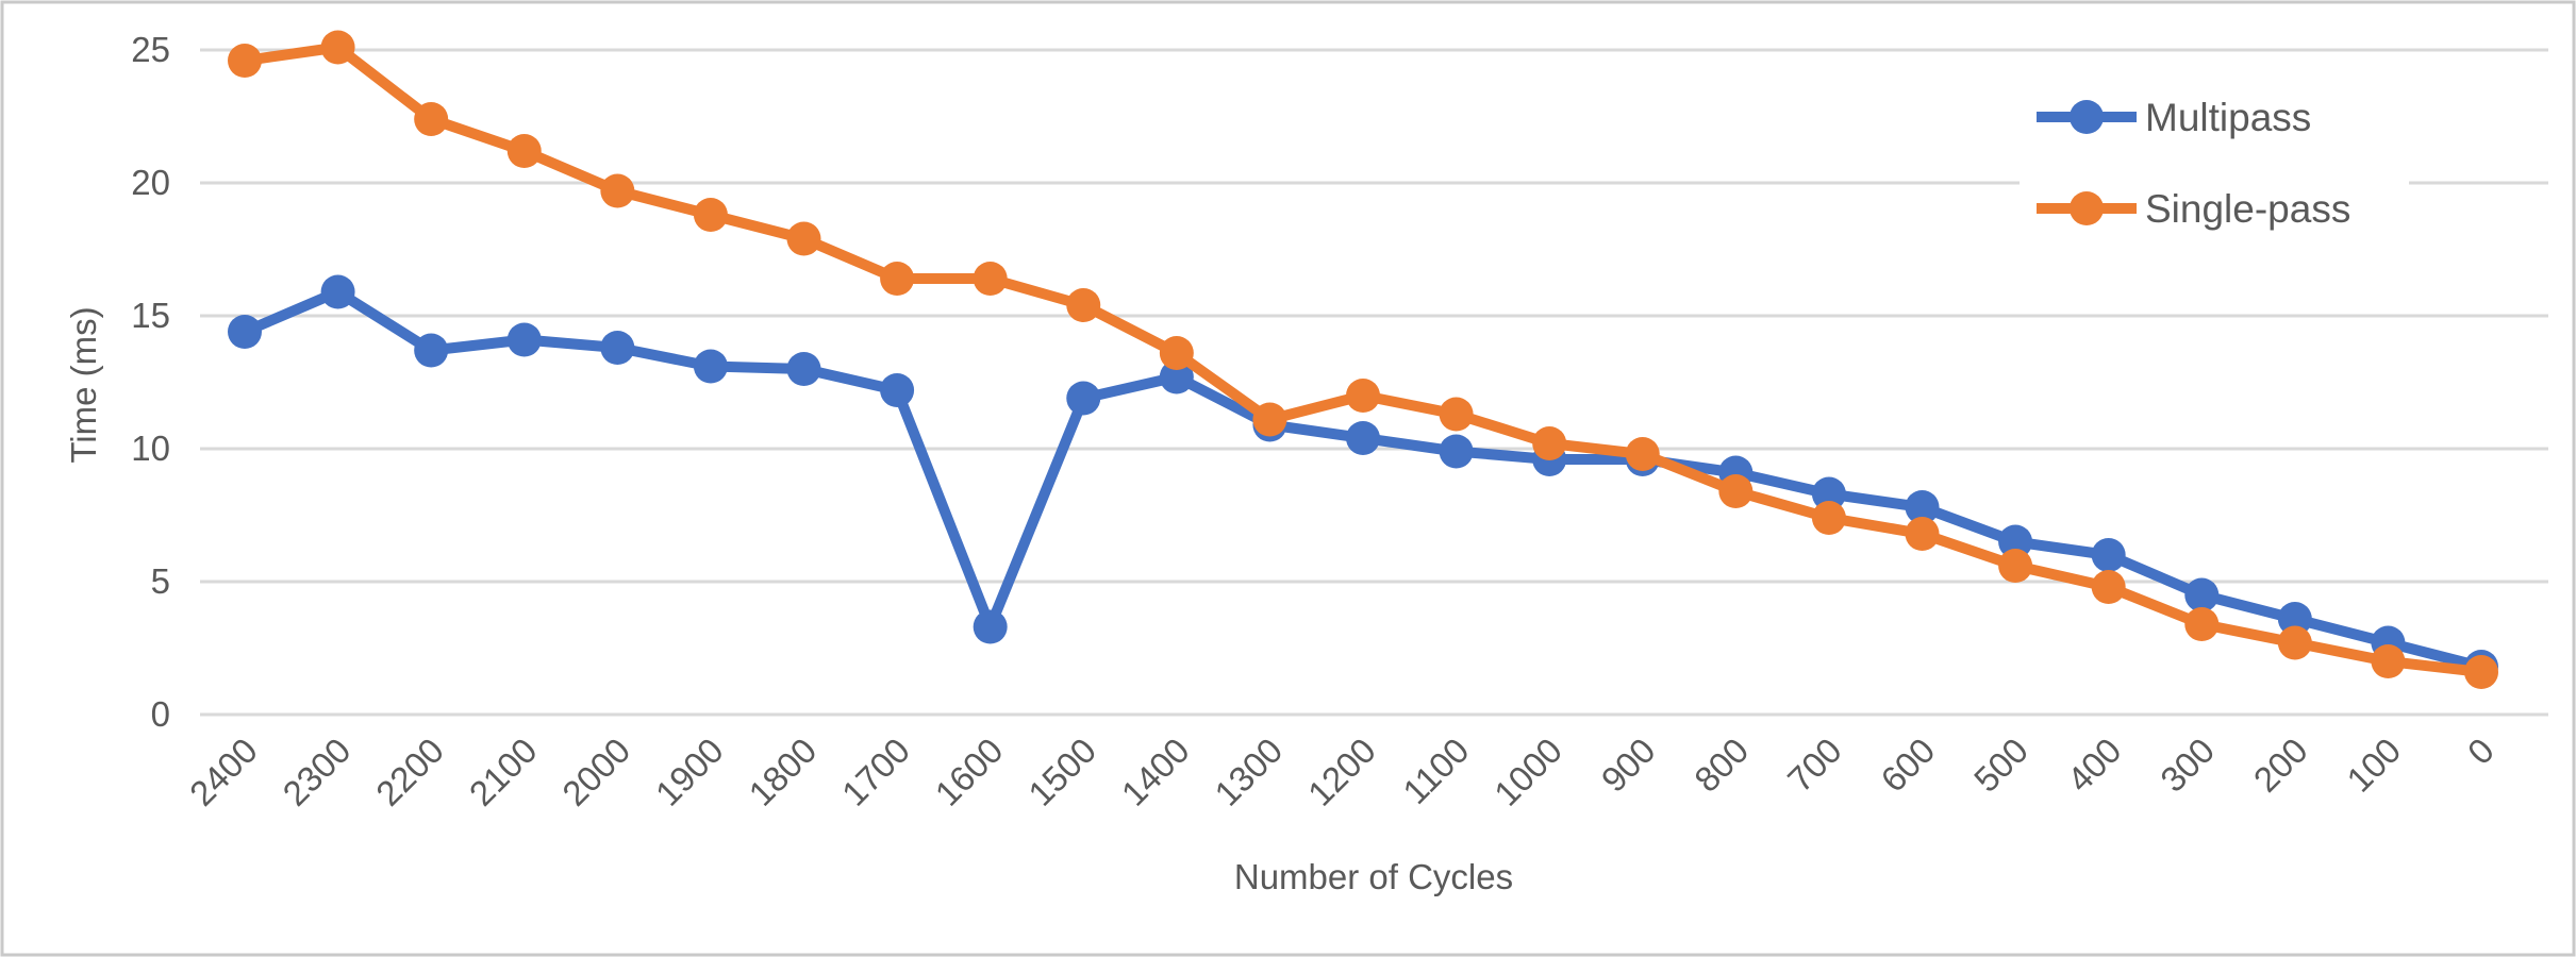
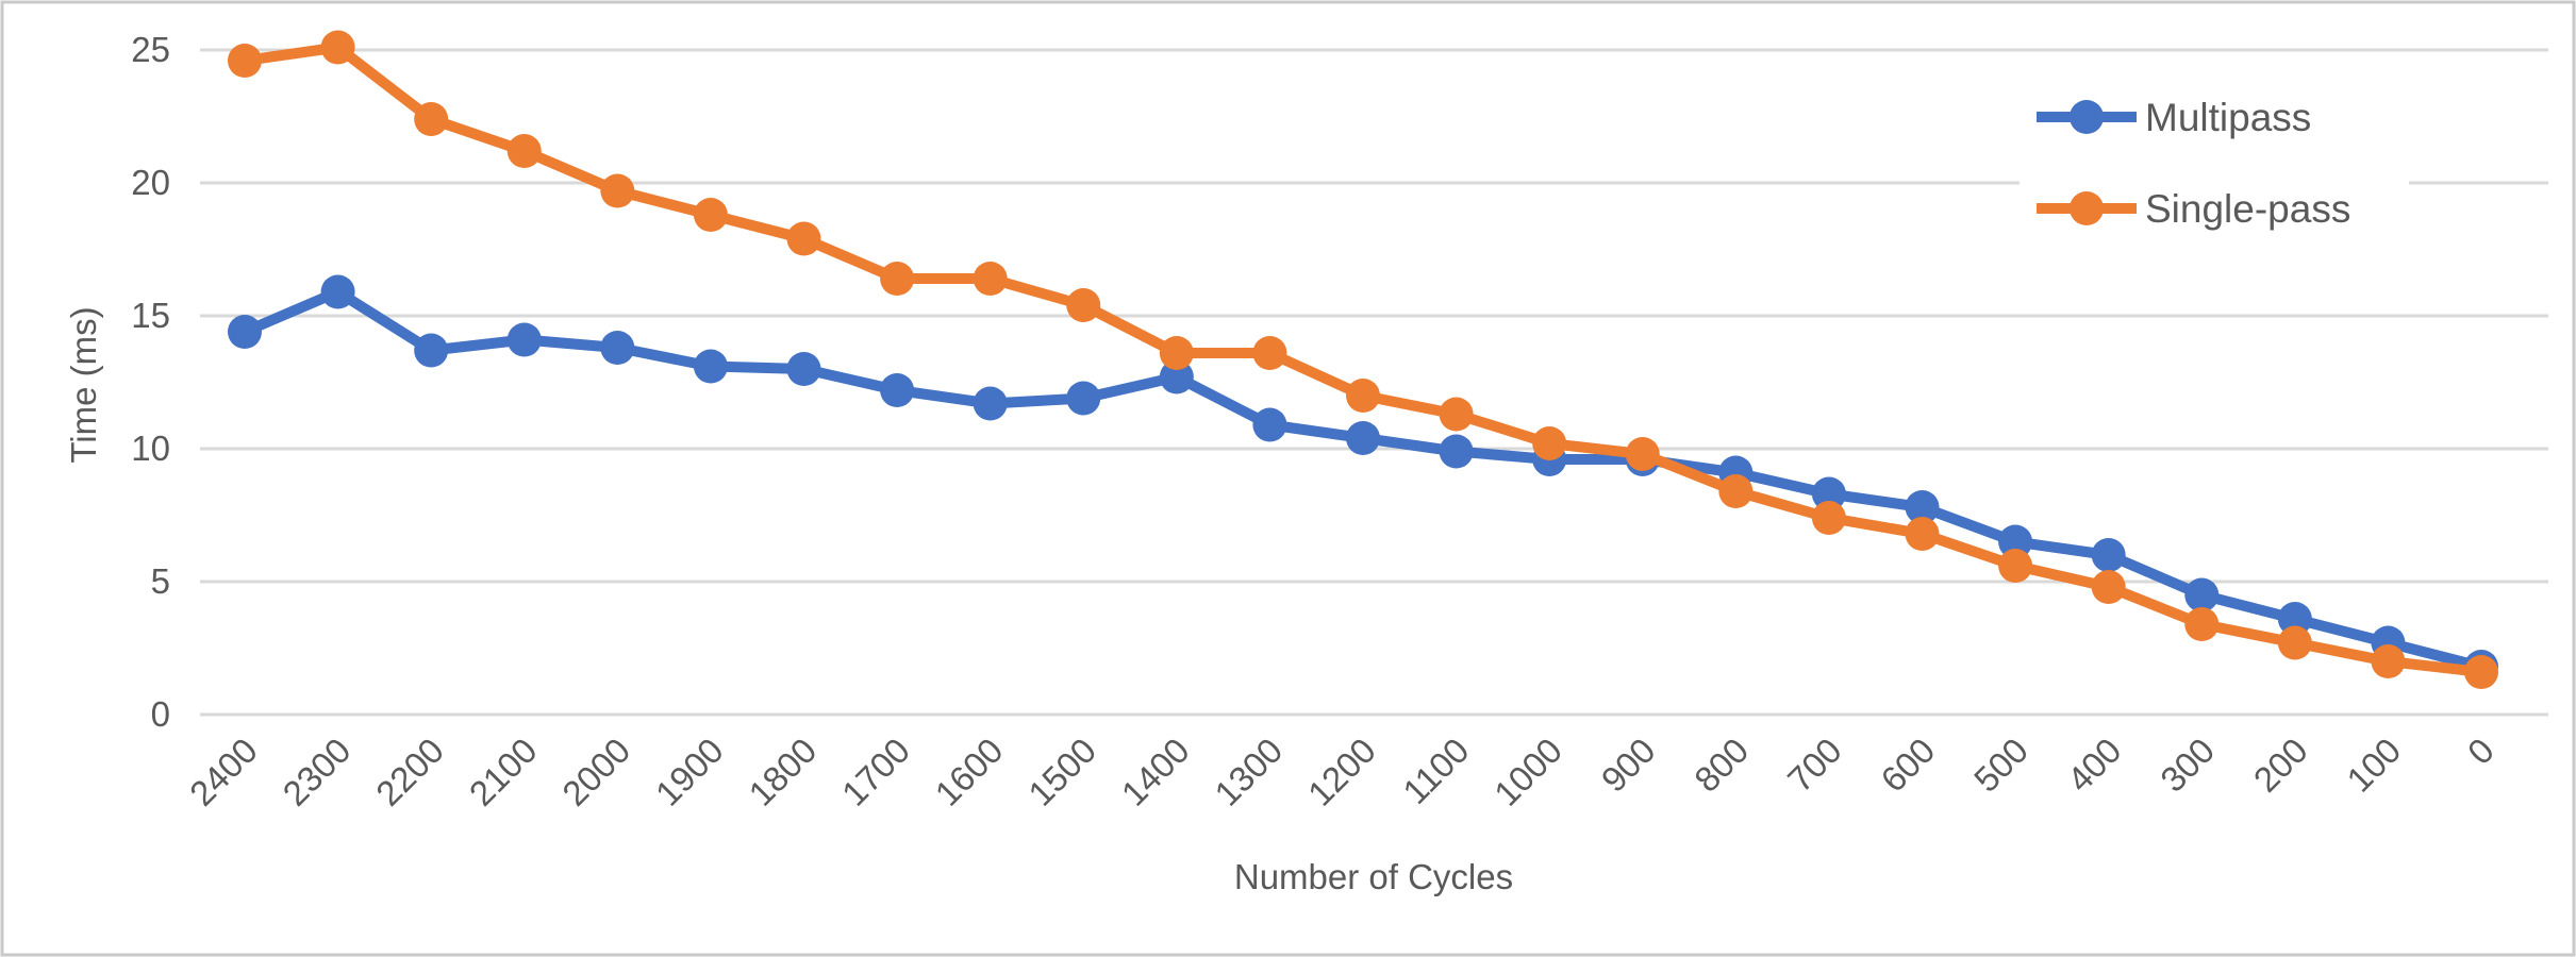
Multipass/1600: 3.3 -> 11.7
Single-pass/1300: 11.1 -> 13.6
